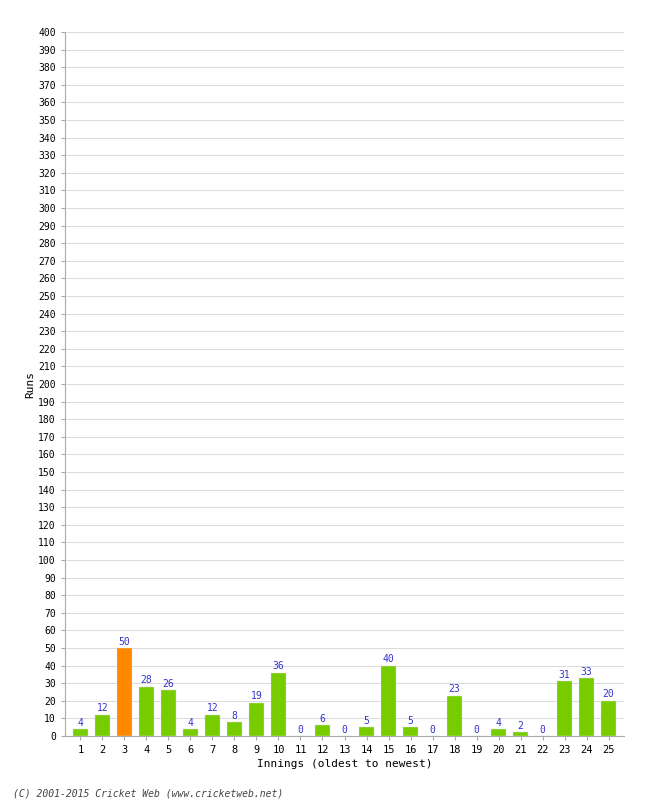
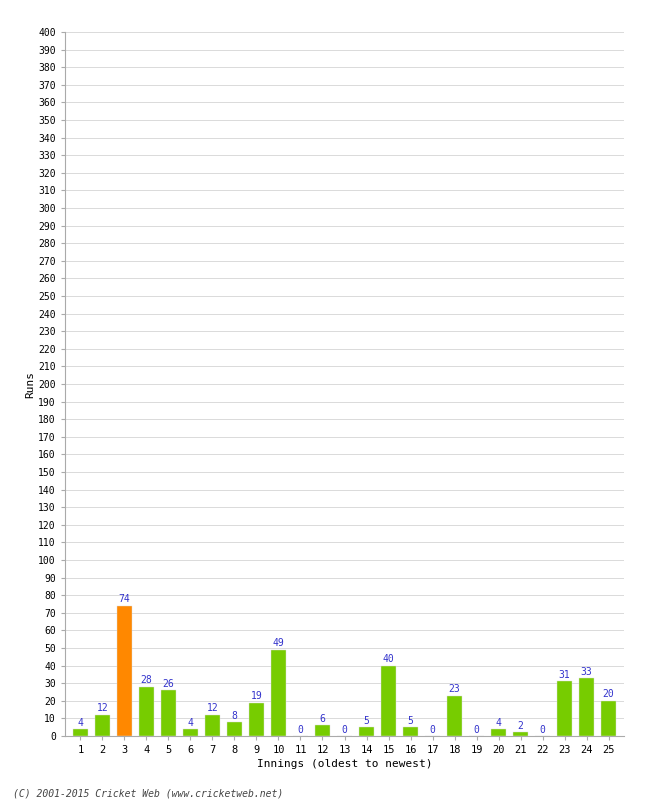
3: 50 -> 74
10: 36 -> 49
